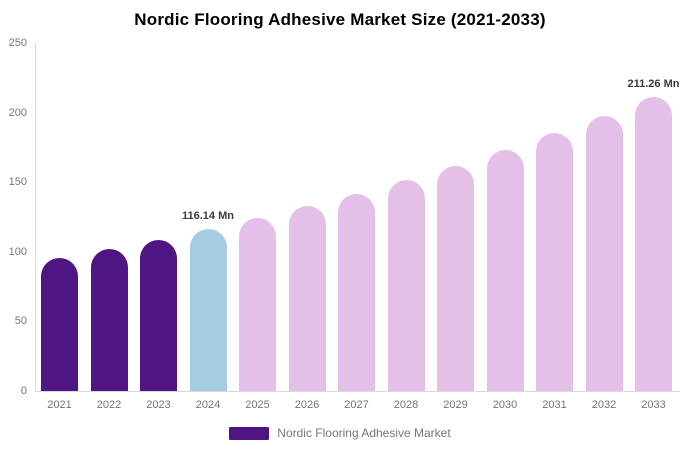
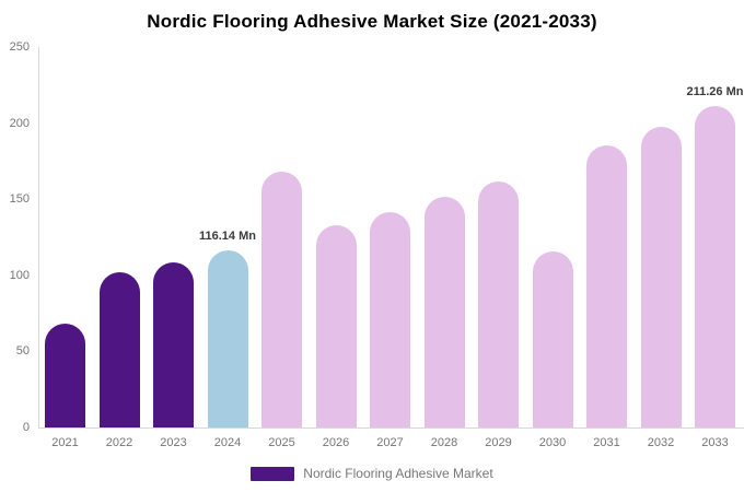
2021: 95 -> 68
2025: 124 -> 168
2030: 173 -> 116
